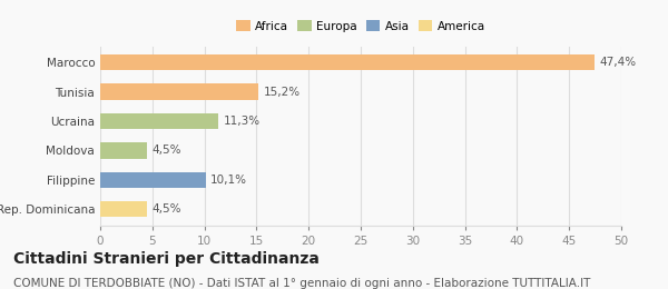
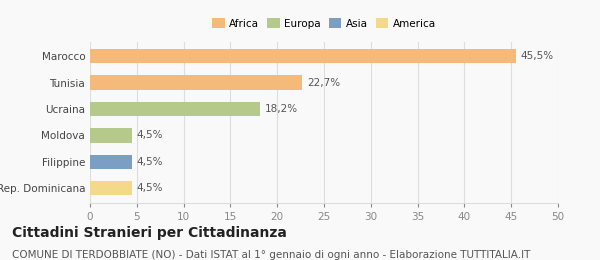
Marocco: 47,4% -> 45,5%
Tunisia: 15,2% -> 22,7%
Ucraina: 11,3% -> 18,2%
Filippine: 10,1% -> 4,5%
